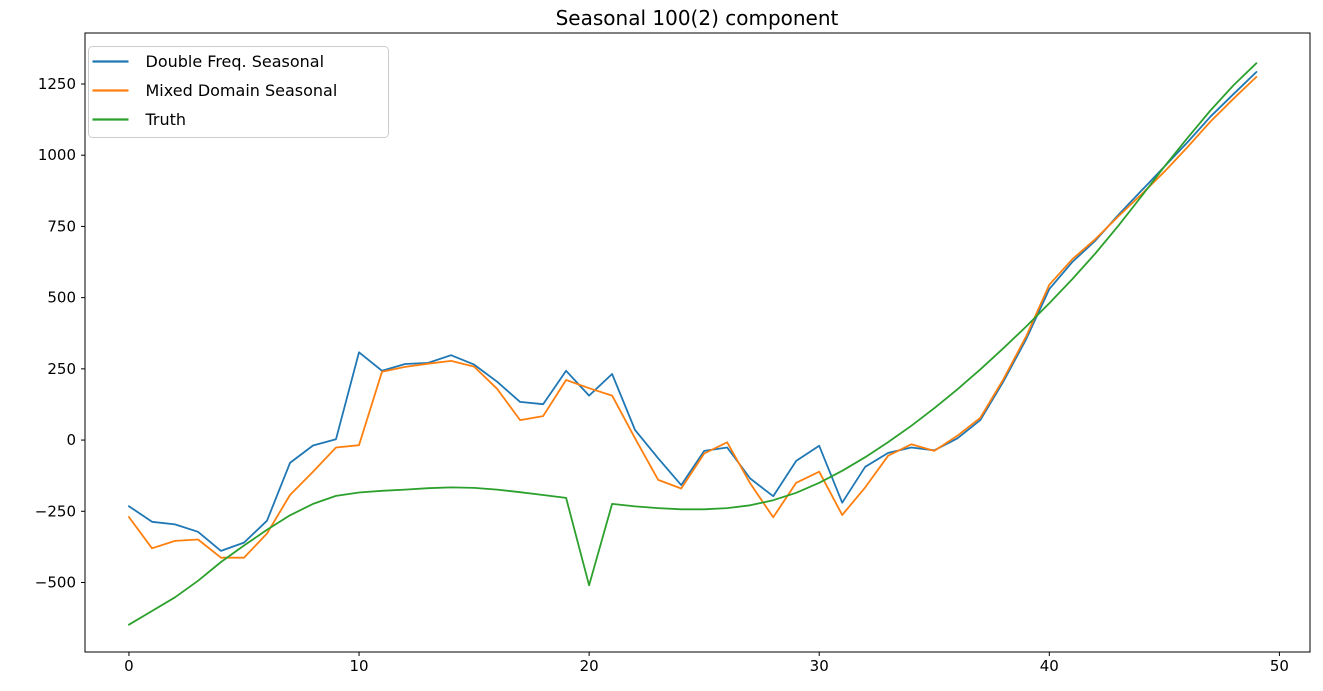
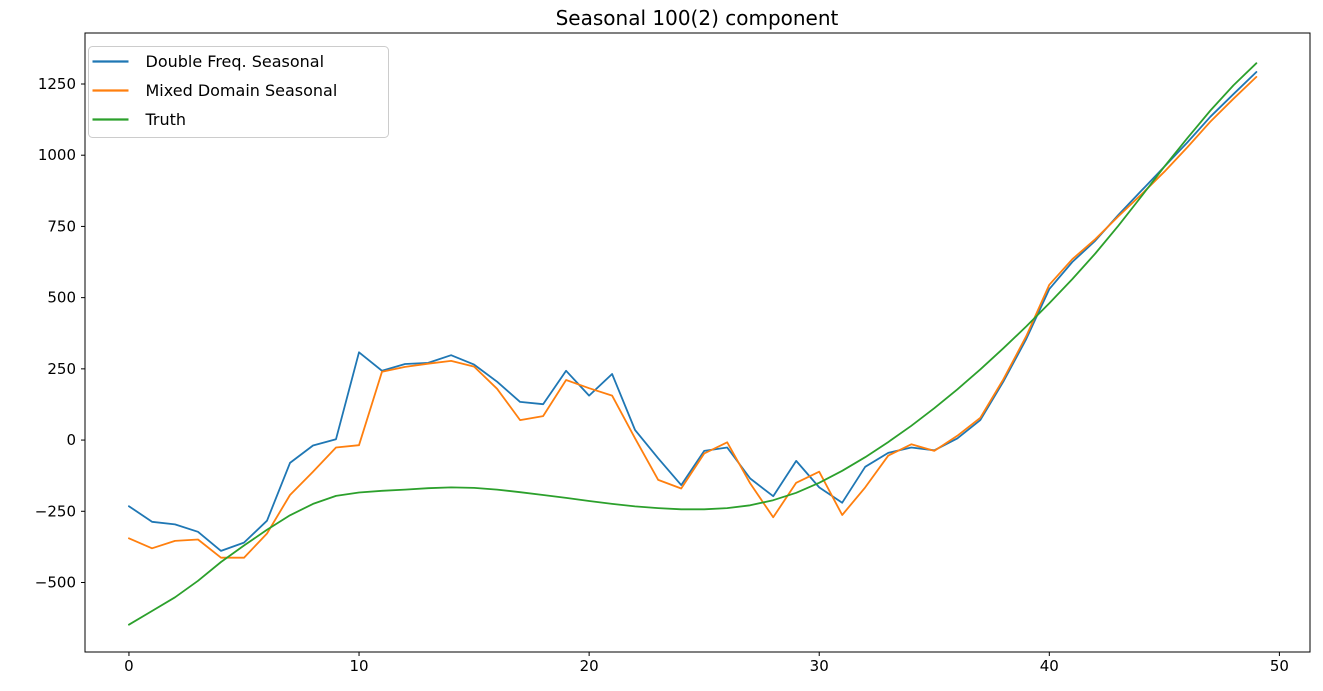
Mixed Domain Seasonal/0: -270 -> -340
Truth/20: -510 -> -210
Double Freq. Seasonal/30: -20 -> -170
